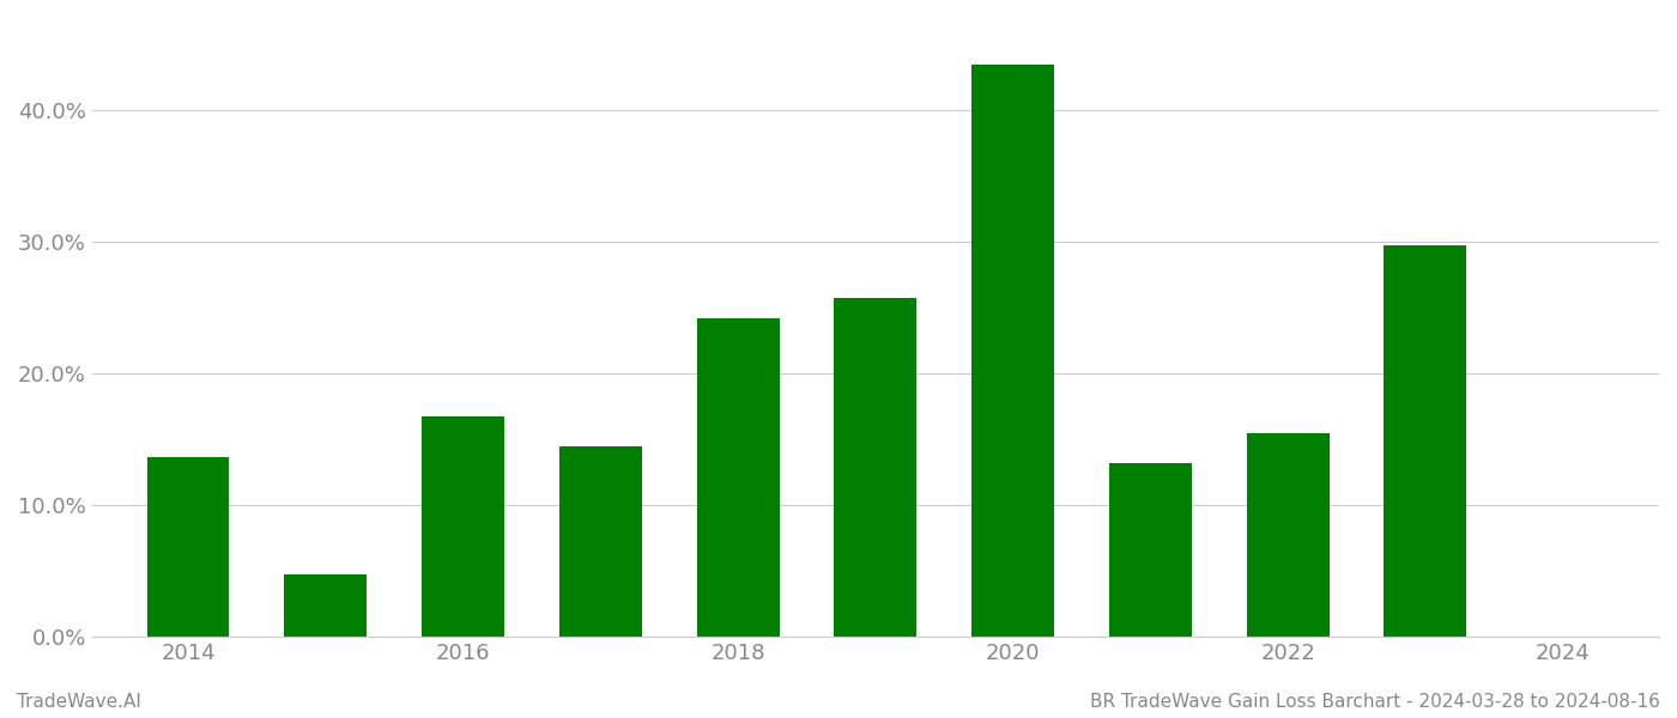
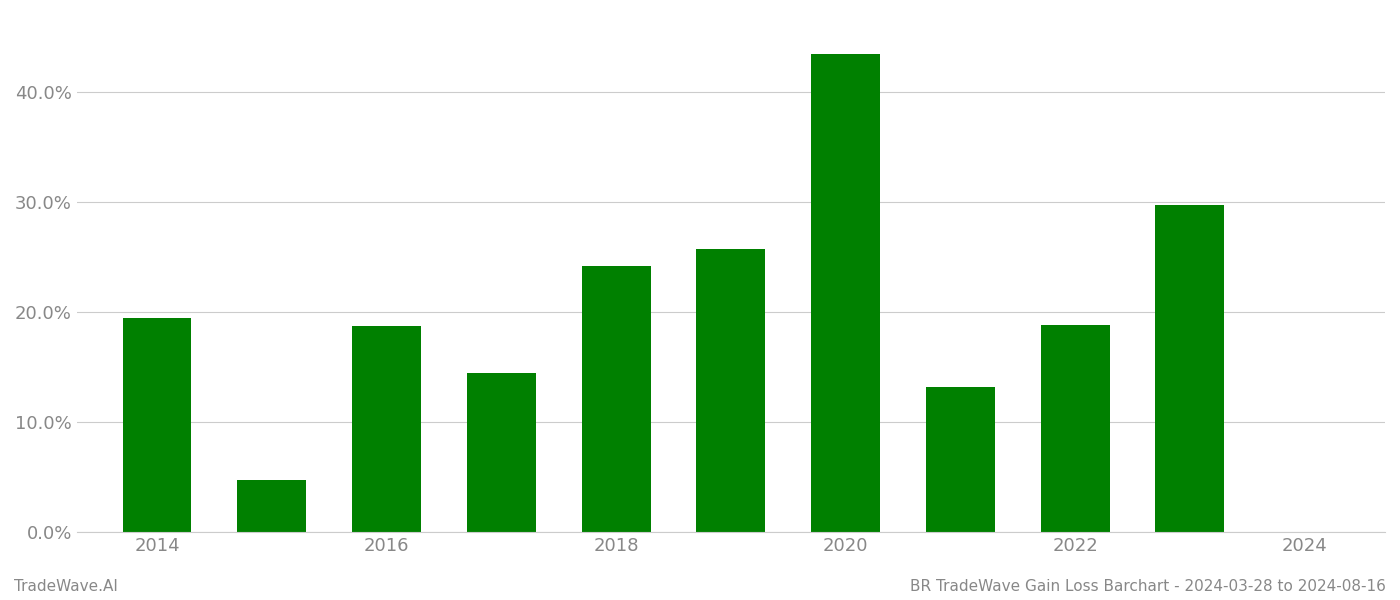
2014: 13.6% -> 19.5%
2016: 16.7% -> 18.7%
2022: 15.5% -> 18.8%
